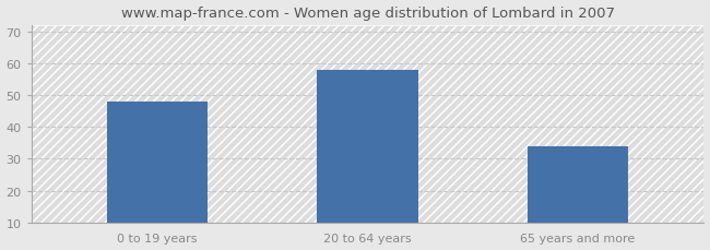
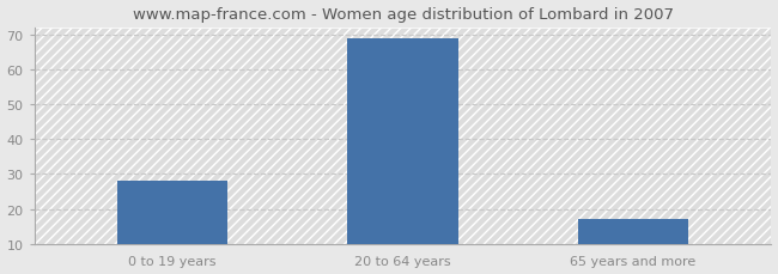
0 to 19 years: 48 -> 28
20 to 64 years: 58 -> 69
65 years and more: 34 -> 17
